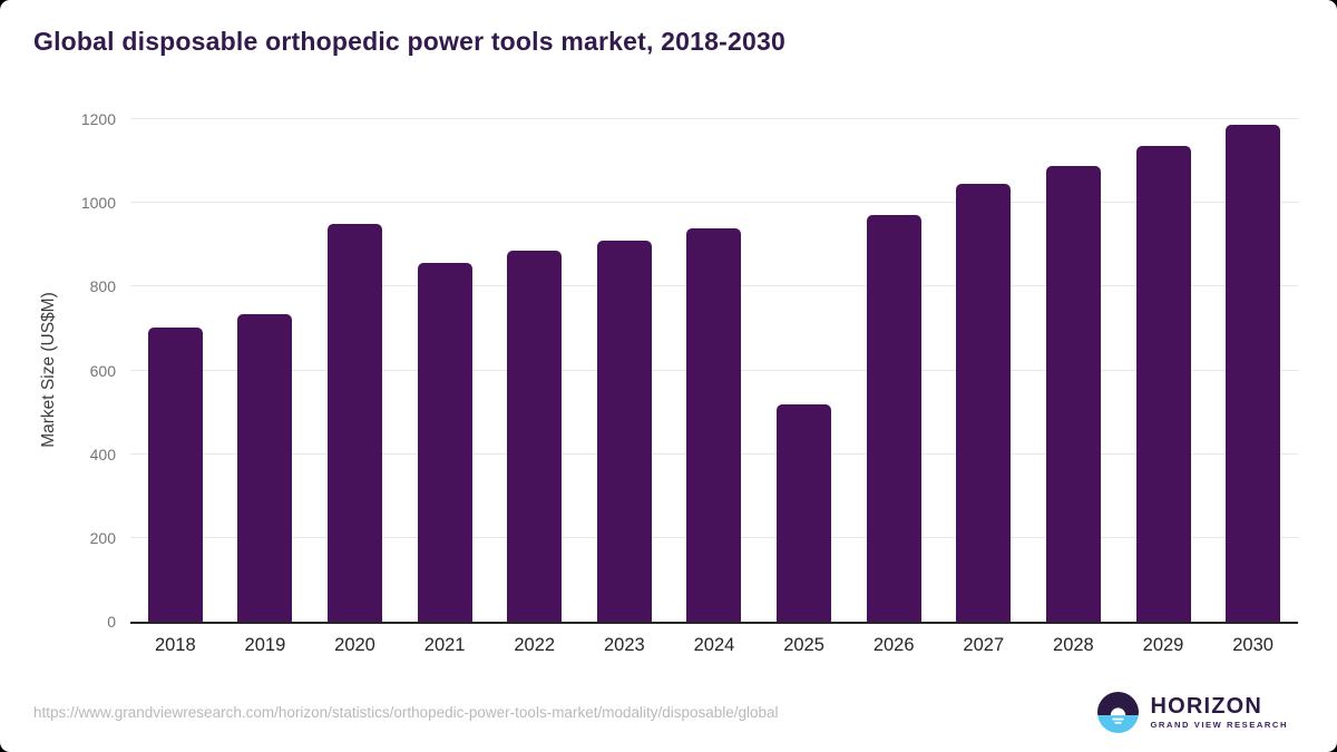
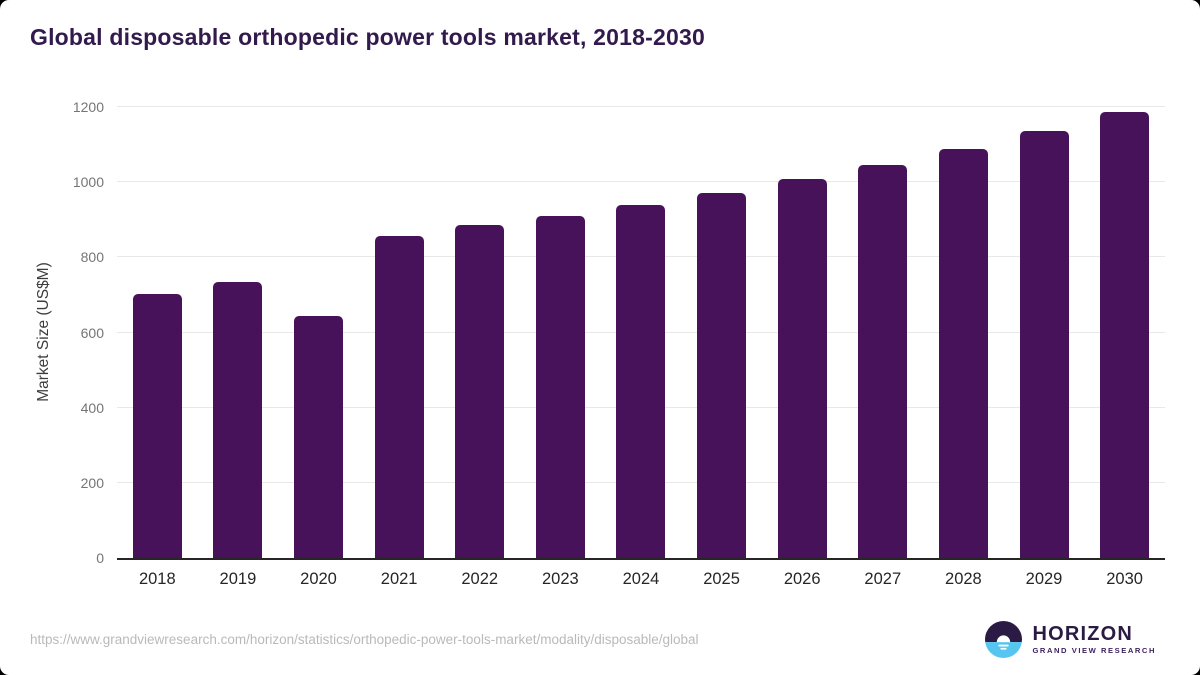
2020: 950 -> 640
2025: 520 -> 970
2026: 970 -> 1010
